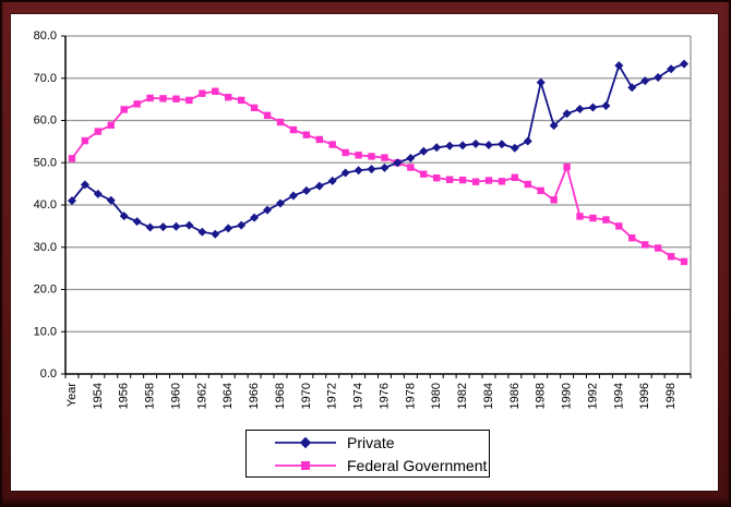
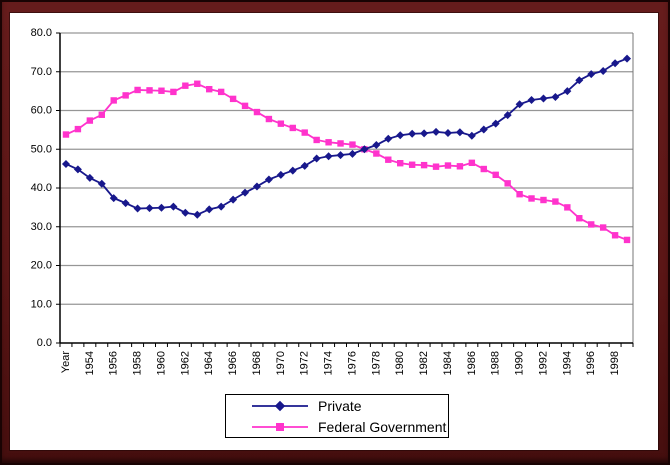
Private/Year: 41 -> 46
Federal Government/Year: 51 -> 54
Private/1988: 69 -> 57
Federal Government/1990: 49 -> 38
Private/1994: 73 -> 65
